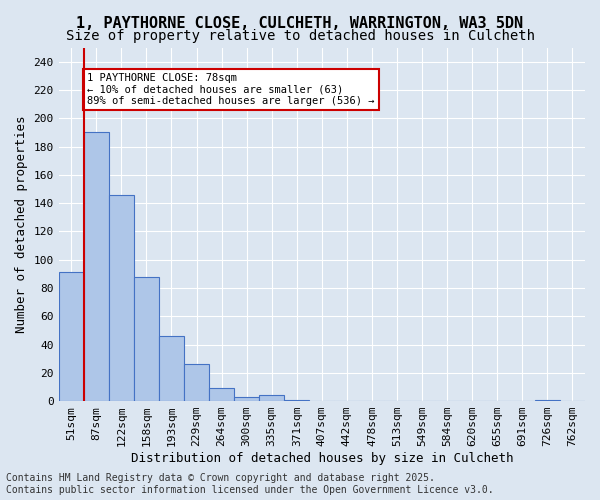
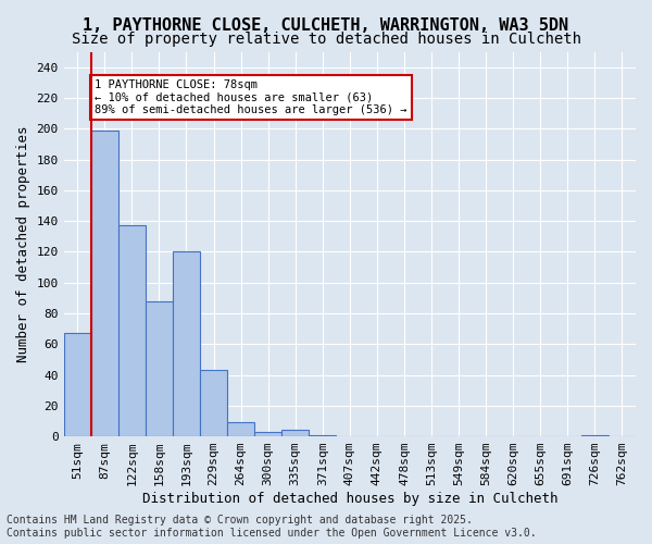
51sqm: 91 -> 67
87sqm: 190 -> 199
122sqm: 146 -> 137
193sqm: 46 -> 120
229sqm: 26 -> 43
